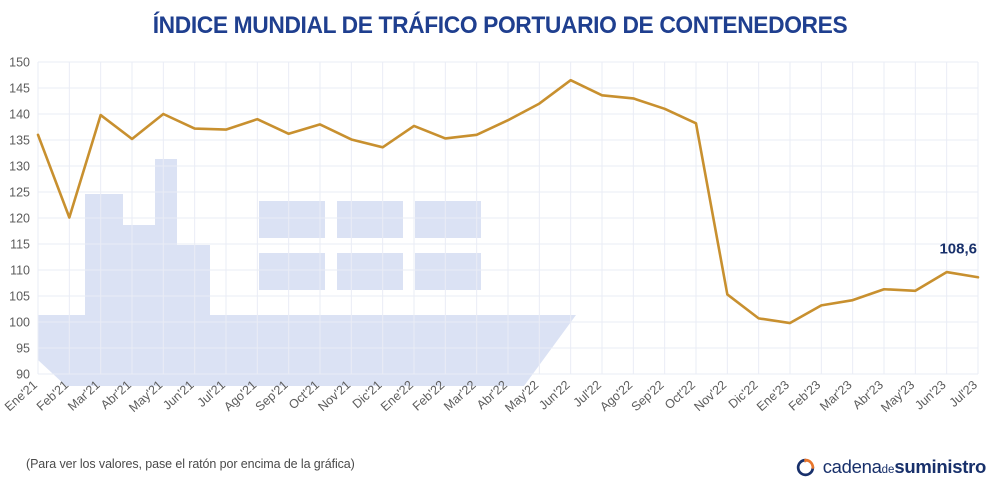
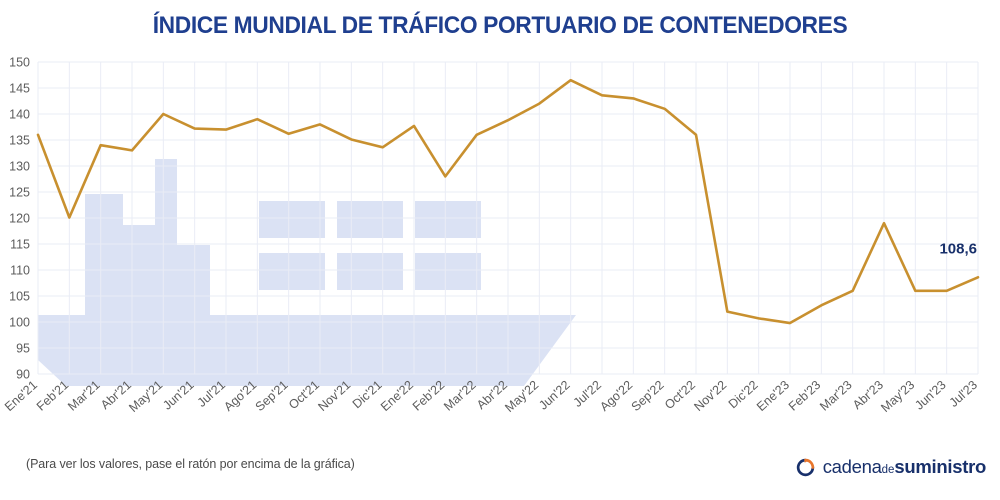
Mar'21: 140 -> 134
Abr'21: 135 -> 133
Feb'22: 135 -> 128
Oct'22: 138 -> 136
Nov'22: 105 -> 102
Mar'23: 104 -> 106
Abr'23: 106 -> 119
Jun'23: 110 -> 106
